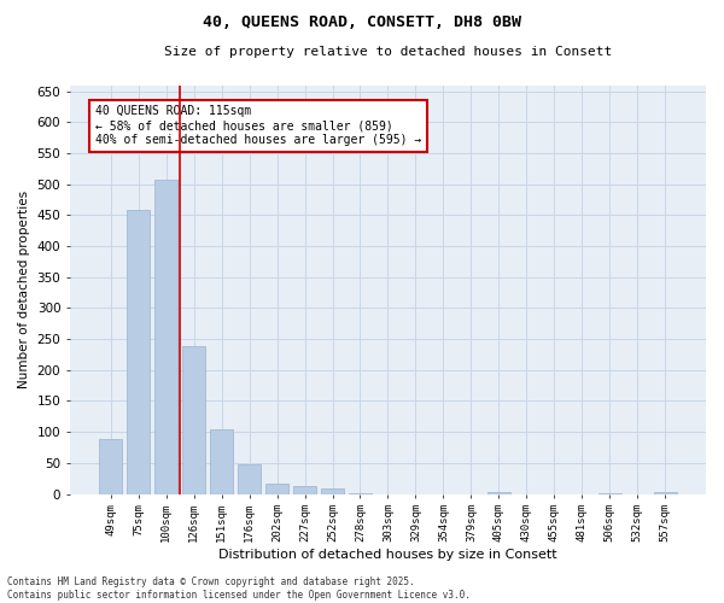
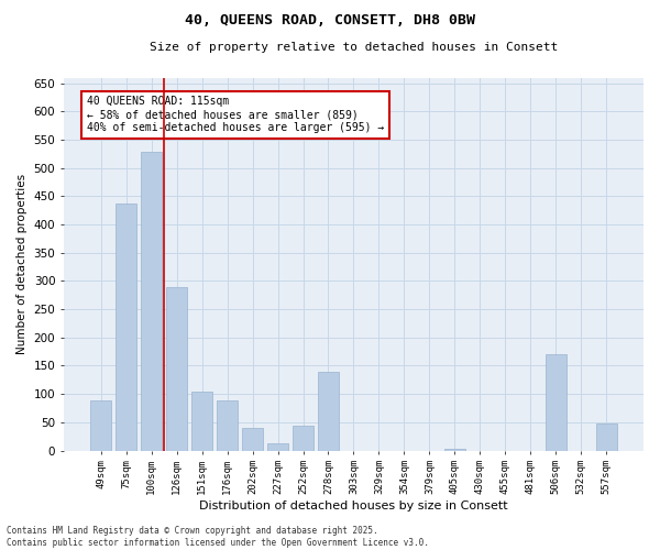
75sqm: 458 -> 438
100sqm: 507 -> 528
126sqm: 238 -> 290
176sqm: 48 -> 88
202sqm: 17 -> 40
252sqm: 8 -> 44
278sqm: 2 -> 140
506sqm: 2 -> 170
557sqm: 3 -> 48
